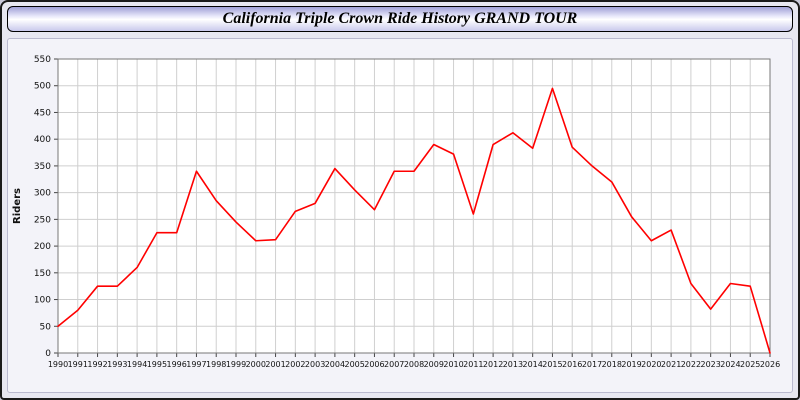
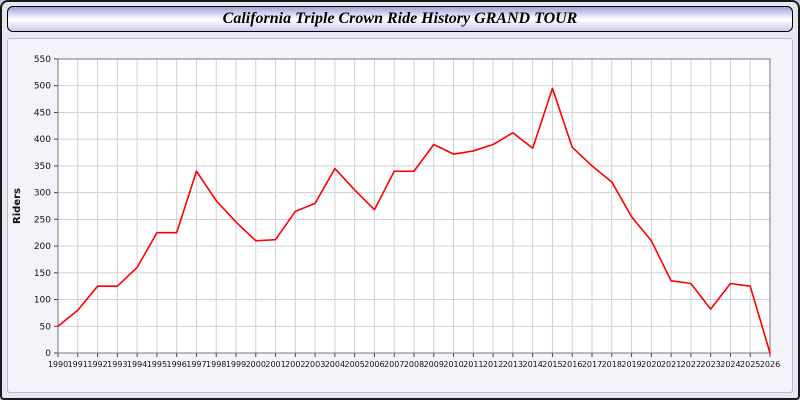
2011: 260 -> 380
2021: 230 -> 140
